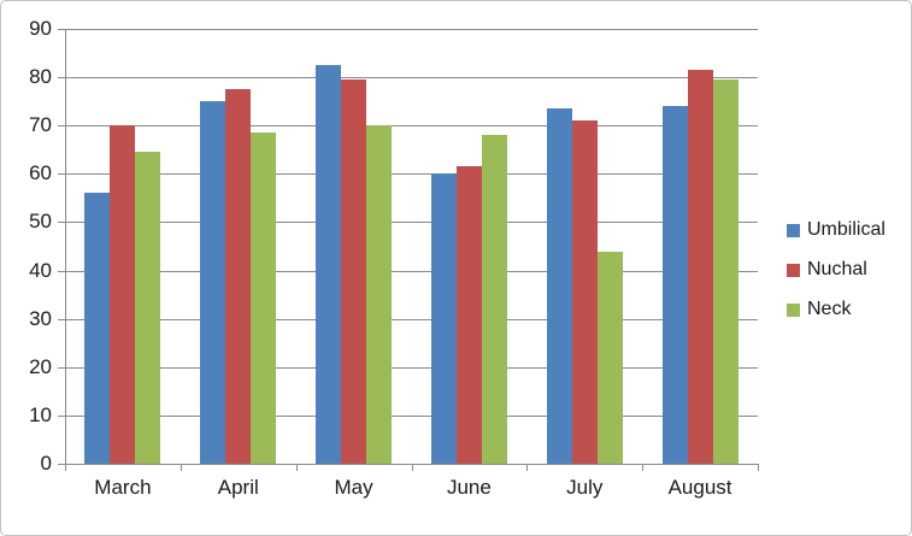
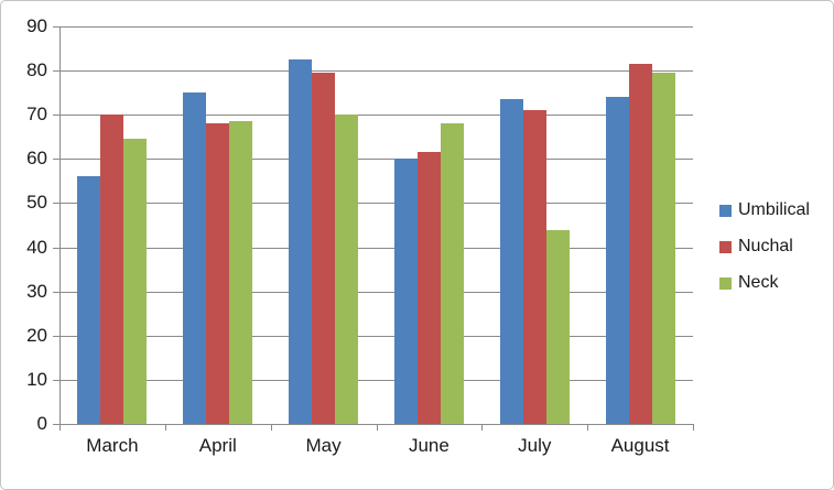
Nuchal/April: 78 -> 68
